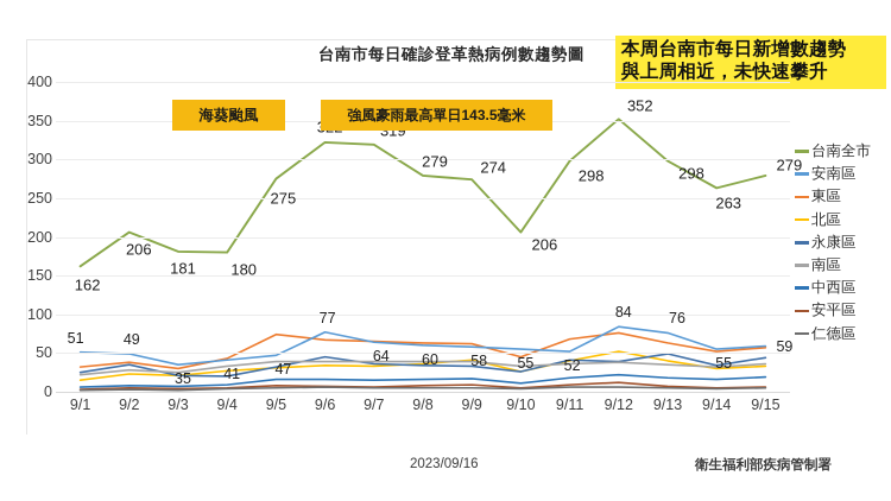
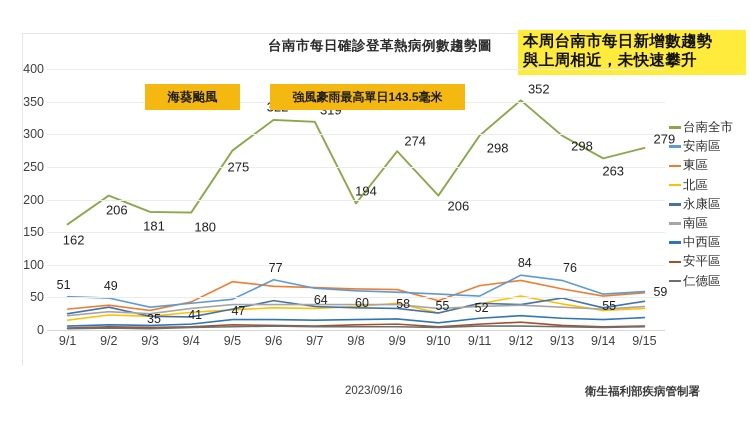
台南全市/9/8: 279 -> 194
